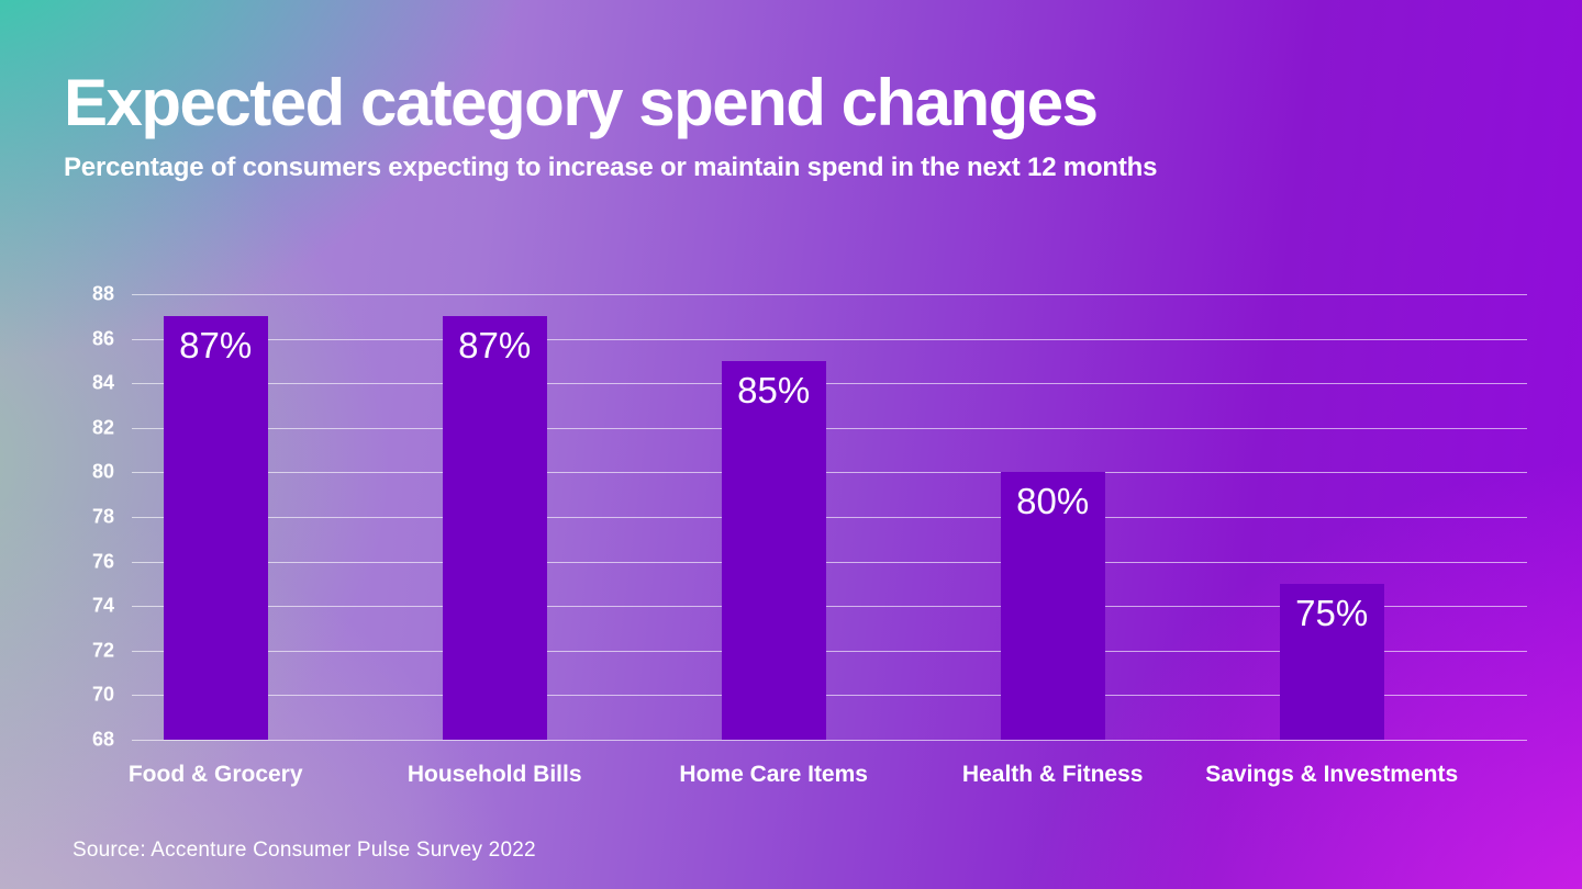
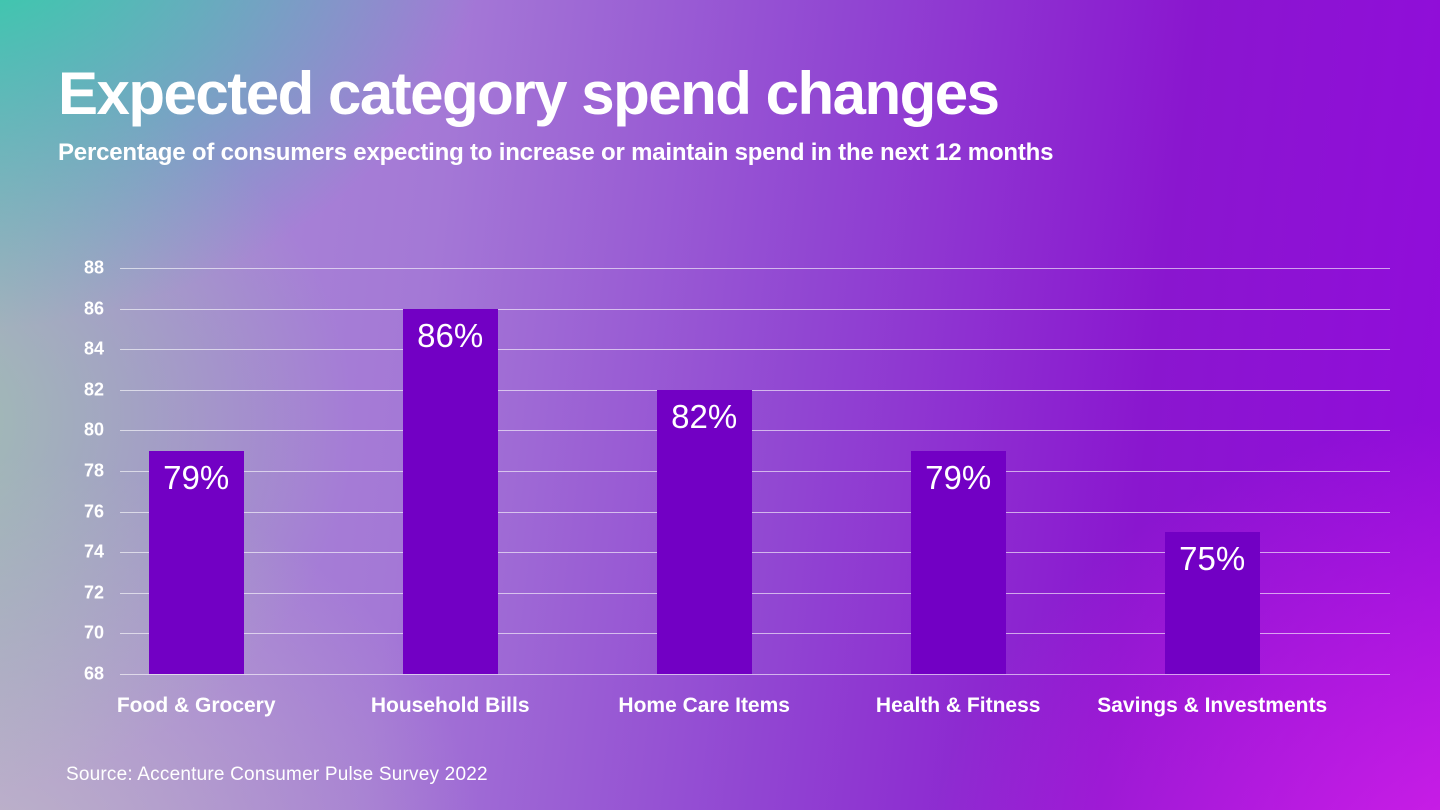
Food & Grocery: 87% -> 79%
Household Bills: 87% -> 86%
Home Care Items: 85% -> 82%
Health & Fitness: 80% -> 79%
